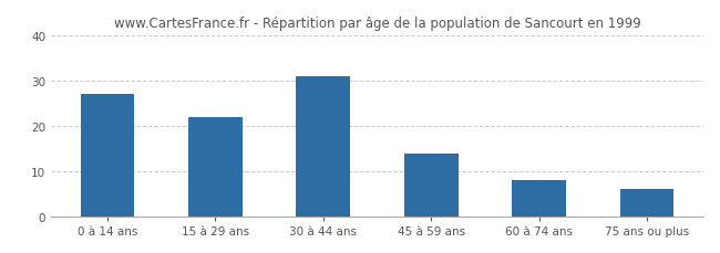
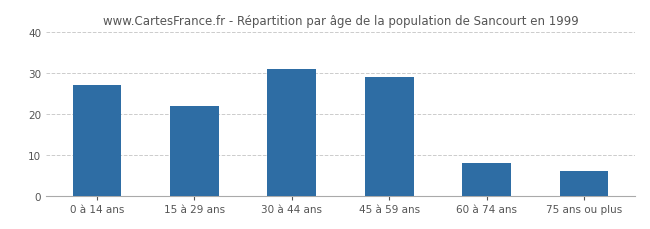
45 à 59 ans: 14 -> 29
